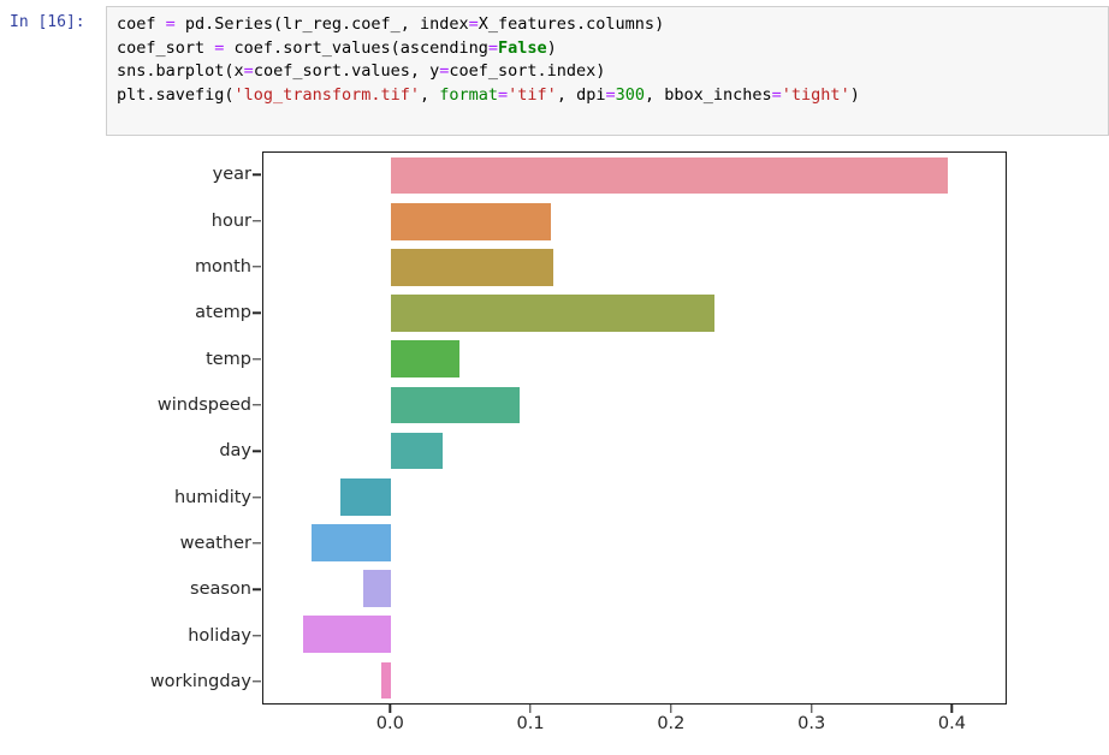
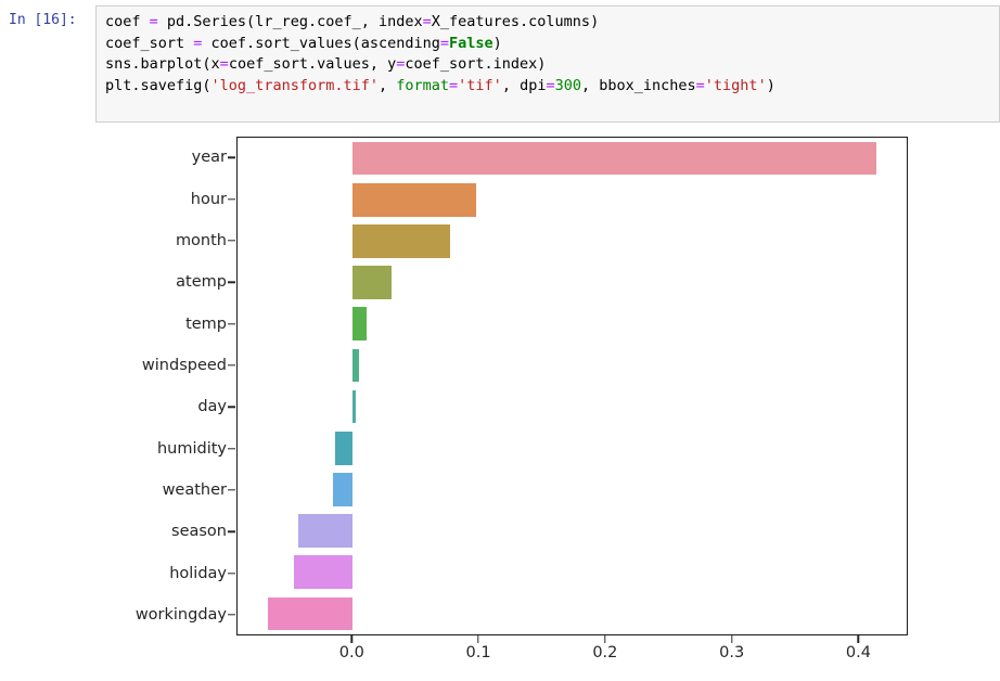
year: 0.398 -> 0.415
hour: 0.114 -> 0.098
month: 0.116 -> 0.077
atemp: 0.231 -> 0.031
temp: 0.049 -> 0.011
windspeed: 0.092 -> 0.005
day: 0.037 -> 0.003
humidity: -0.036 -> -0.014
weather: -0.057 -> -0.015
season: -0.020 -> -0.043
holiday: -0.063 -> -0.046
workingday: -0.007 -> -0.067
